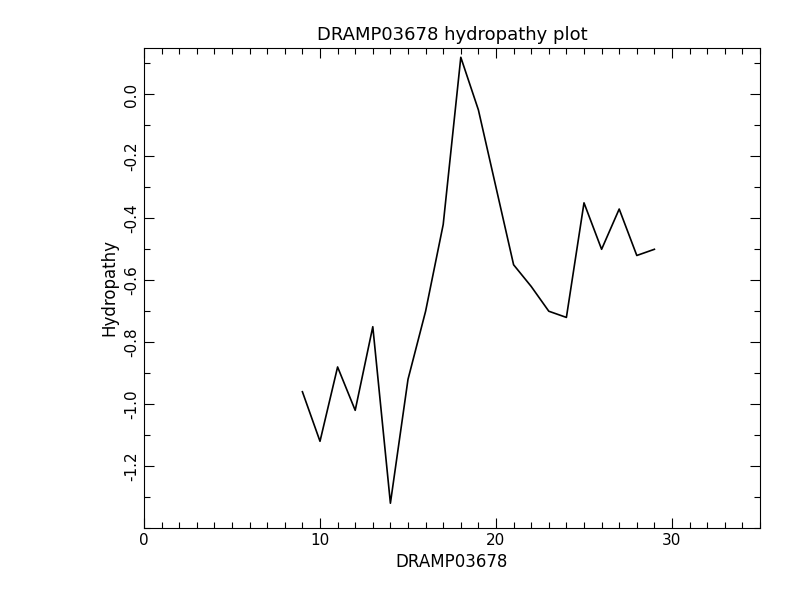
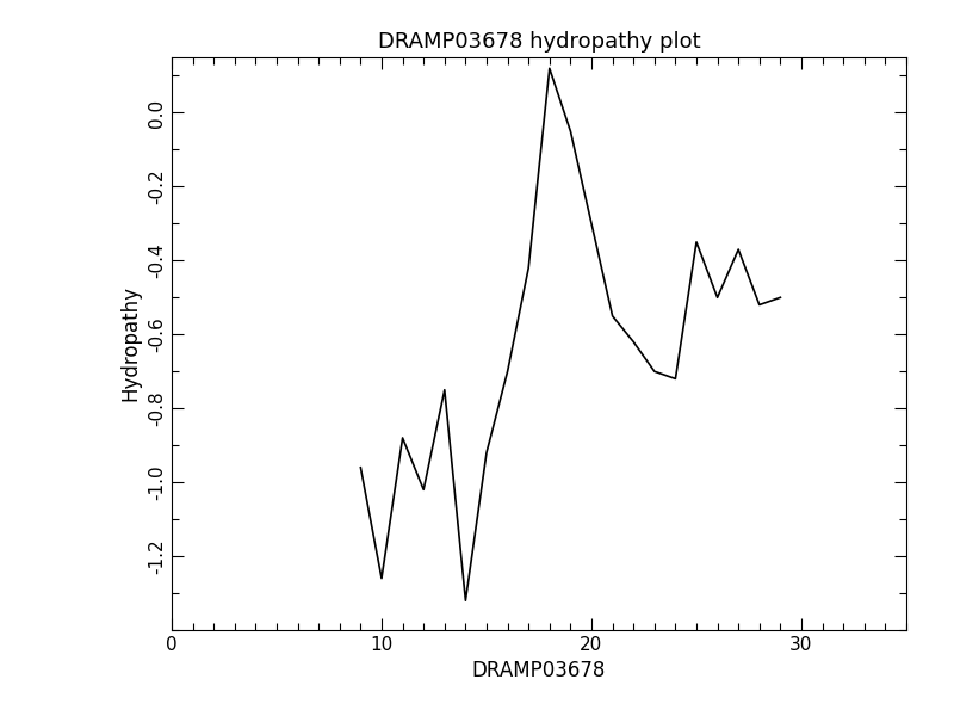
10: -1.12 -> -1.26
